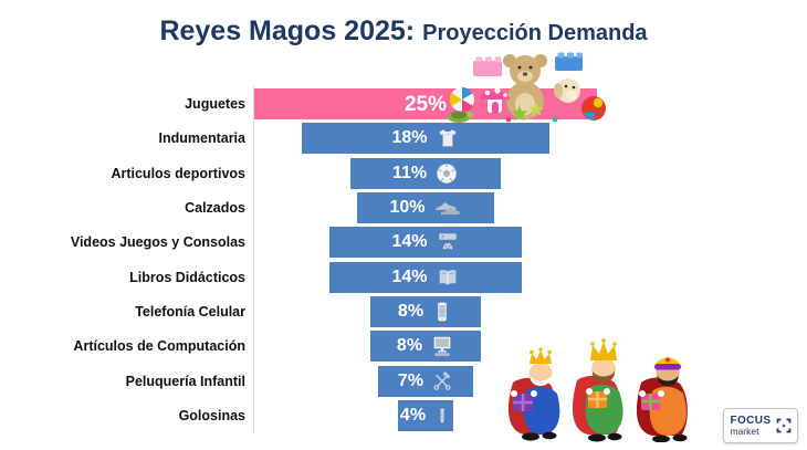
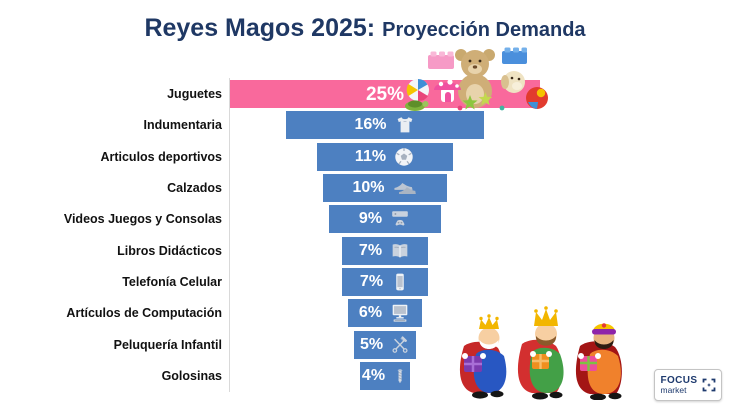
Indumentaria: 18% -> 16%
Videos Juegos y Consolas: 14% -> 9%
Libros Didácticos: 14% -> 7%
Telefonía Celular: 8% -> 7%
Artículos de Computación: 8% -> 6%
Peluquería Infantil: 7% -> 5%
